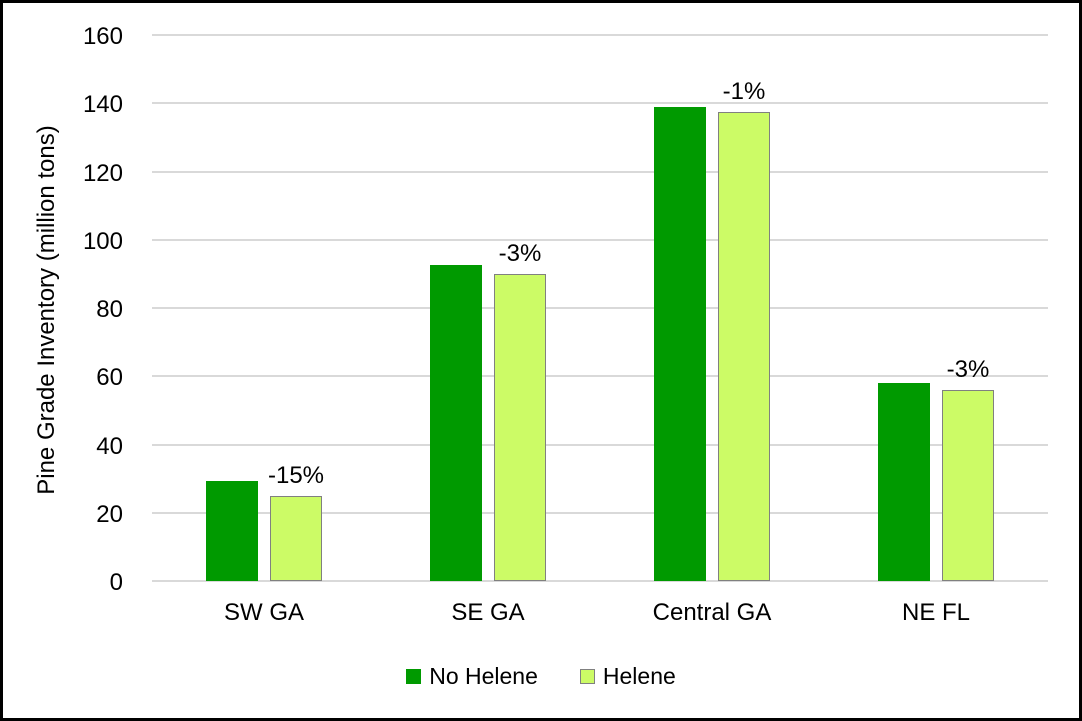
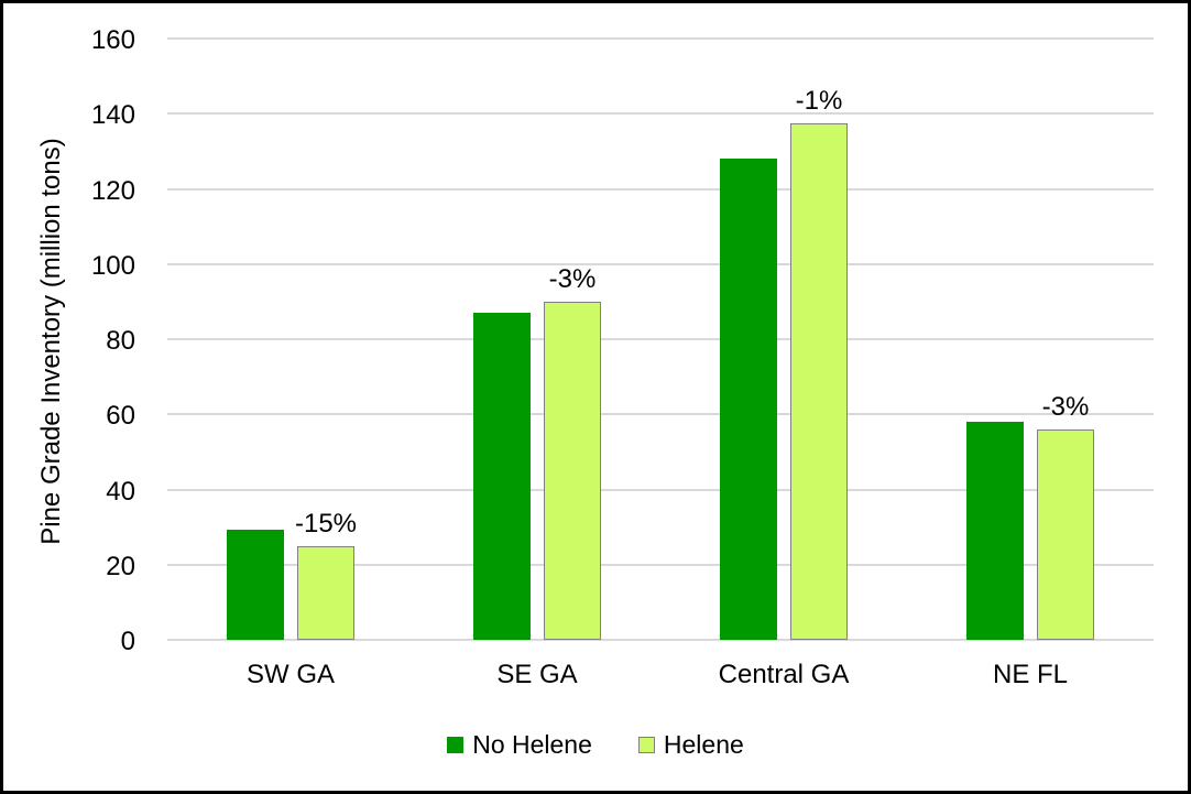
No Helene/SE GA: 93 -> 87
No Helene/Central GA: 139 -> 128
